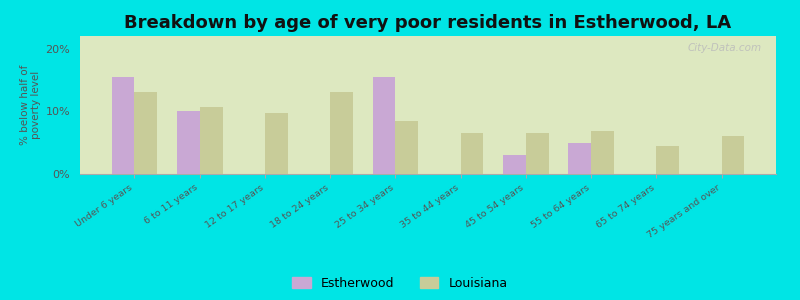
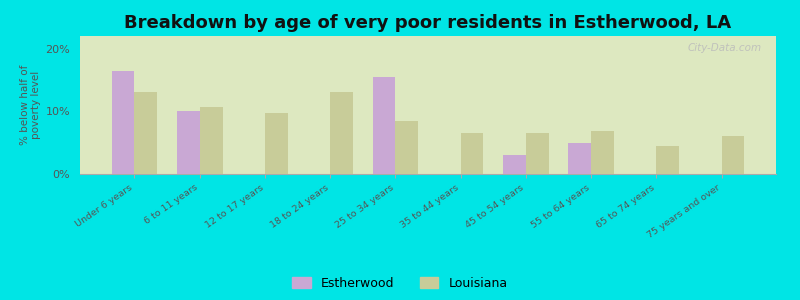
Estherwood/Under 6 years: 15.4% -> 16.5%
